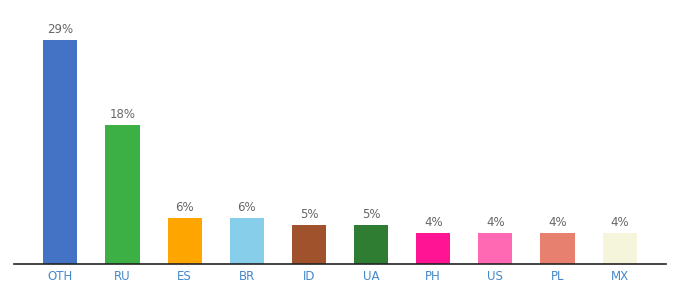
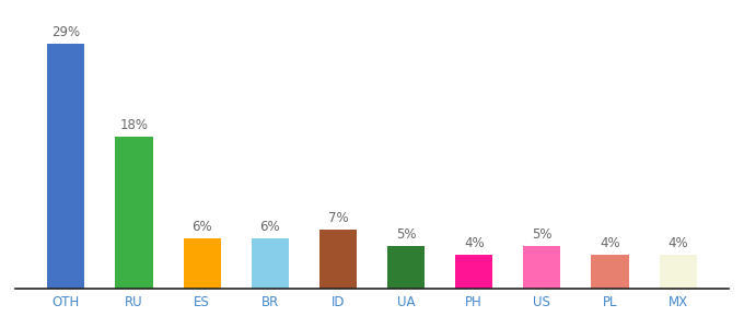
ID: 5% -> 7%
US: 4% -> 5%
